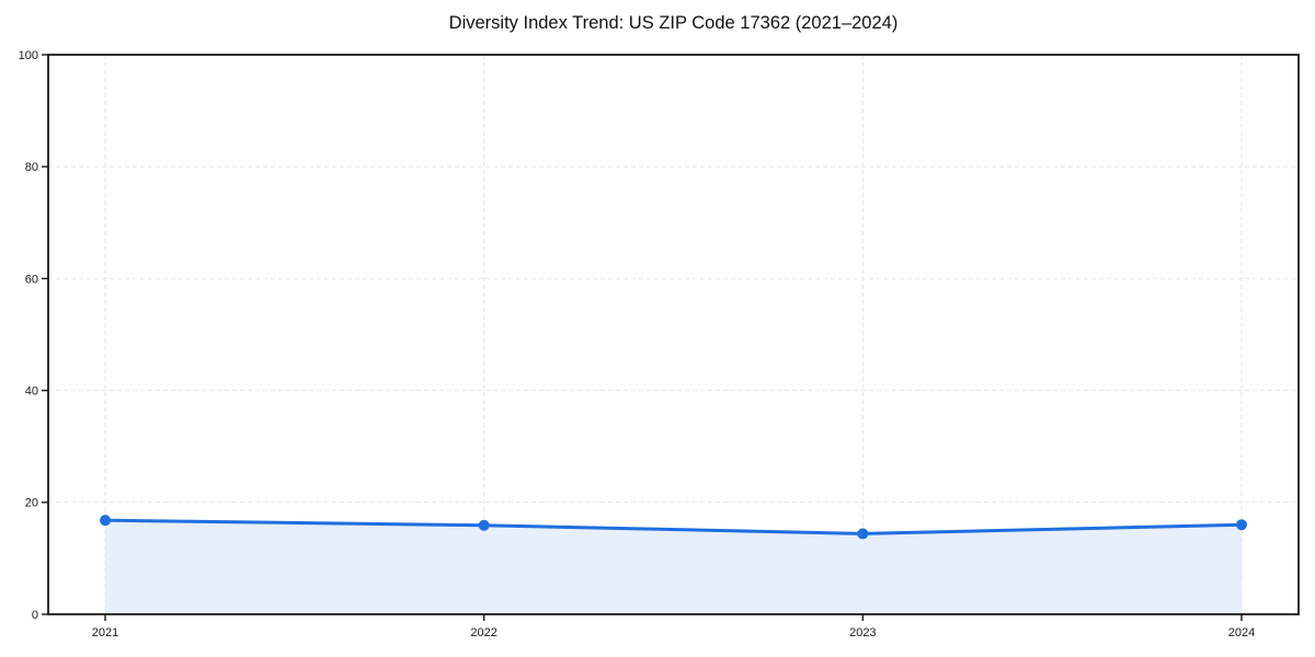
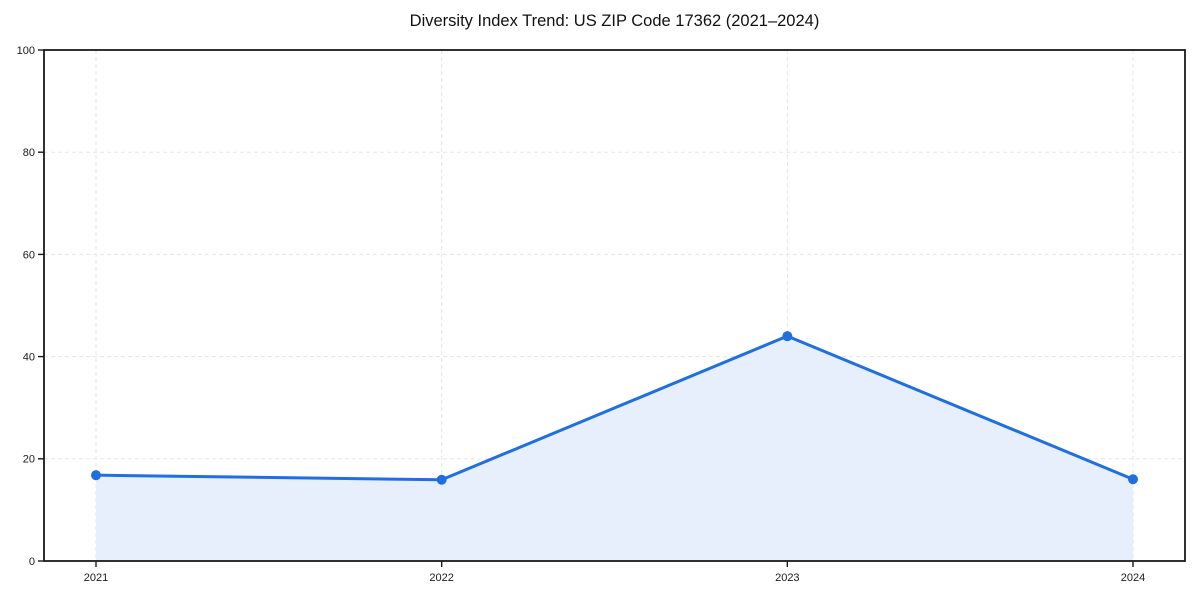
2023: 14 -> 44
